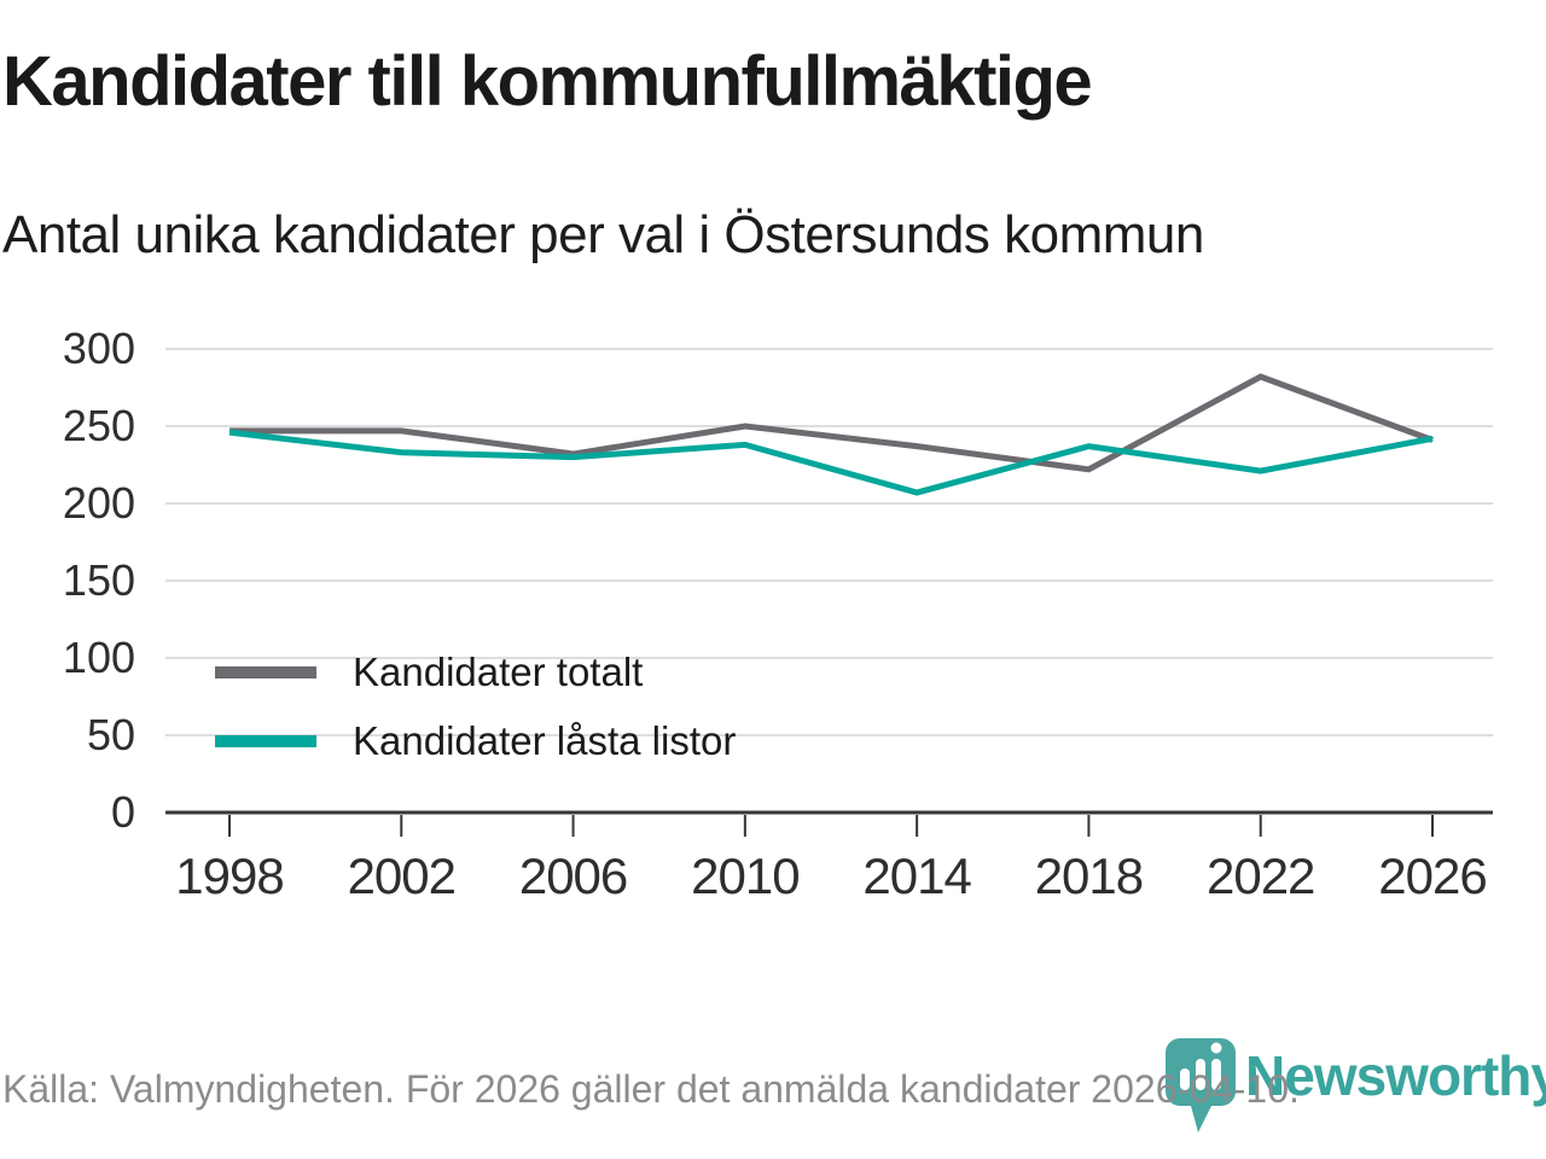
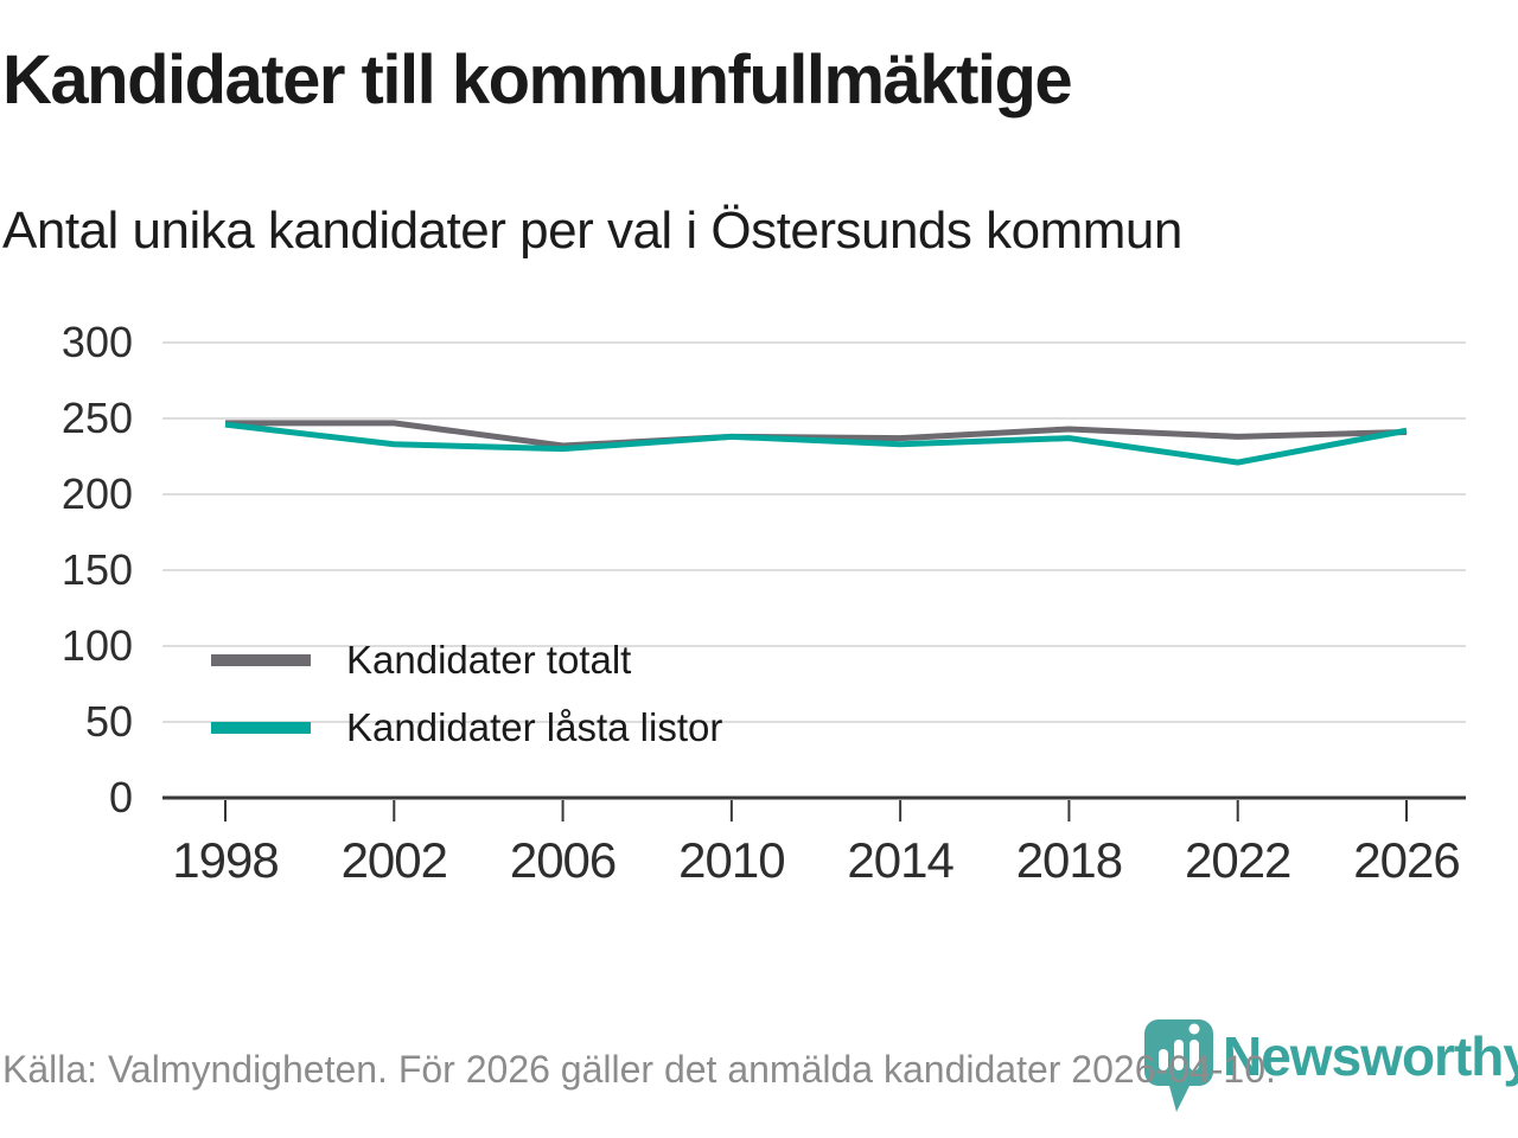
Kandidater totalt/2010: 250 -> 238
Kandidater låsta listor/2014: 207 -> 233
Kandidater totalt/2018: 222 -> 243
Kandidater totalt/2022: 282 -> 238
